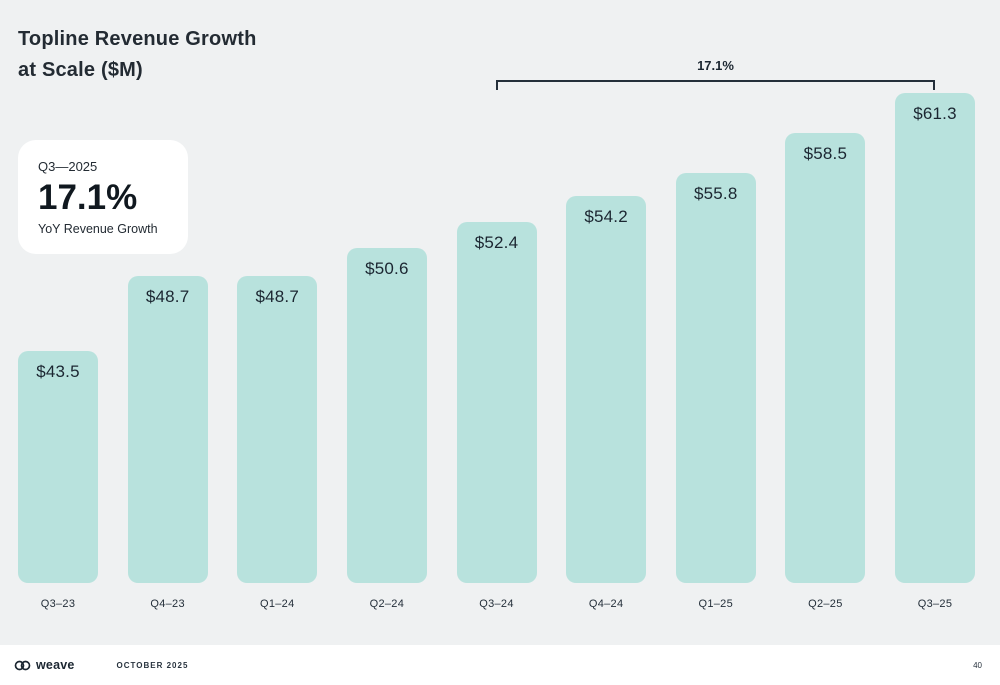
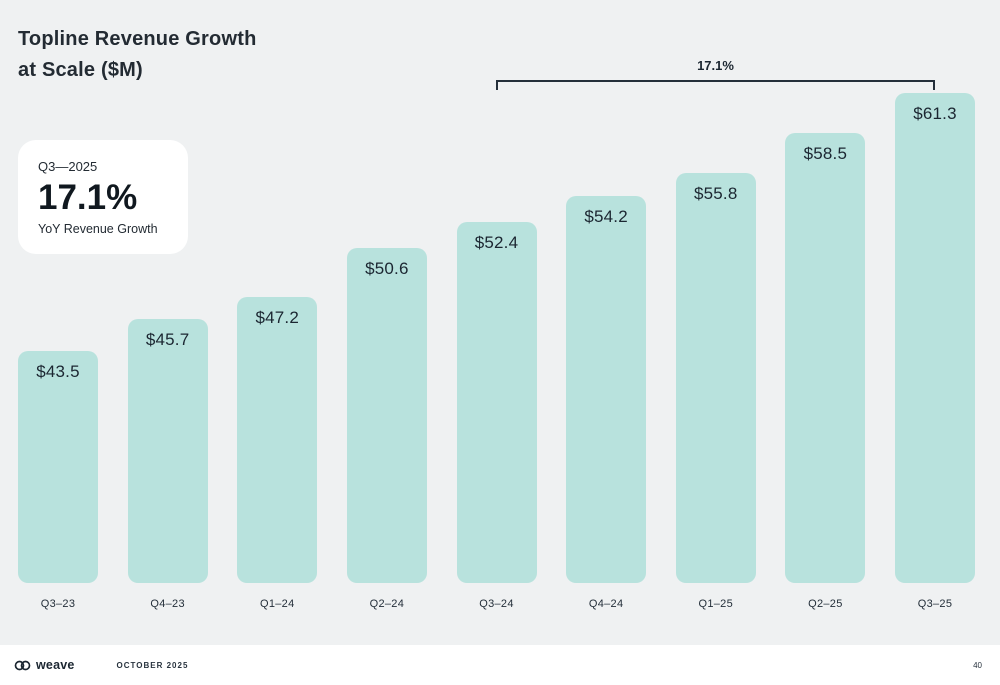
Q4–23: $48.7 -> $45.7
Q1–24: $48.7 -> $47.2
